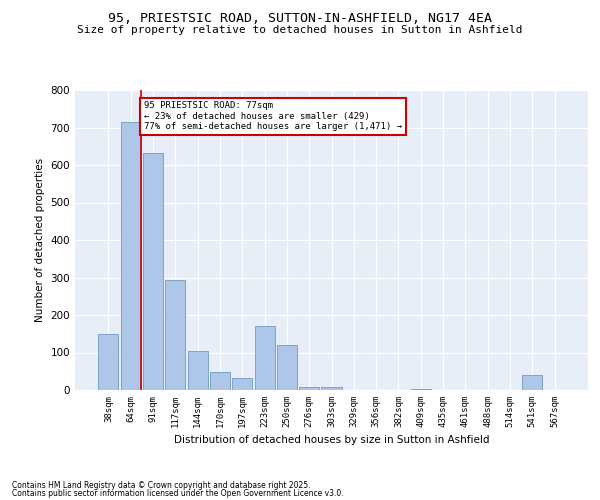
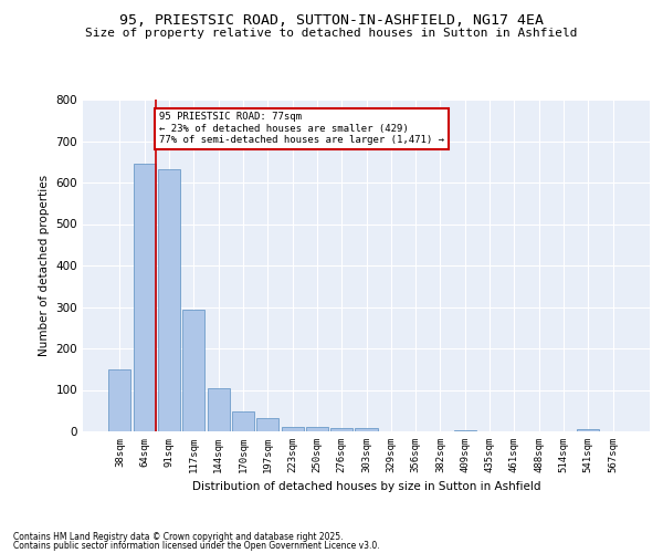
64sqm: 715 -> 645
223sqm: 170 -> 12
250sqm: 120 -> 10
541sqm: 40 -> 5
